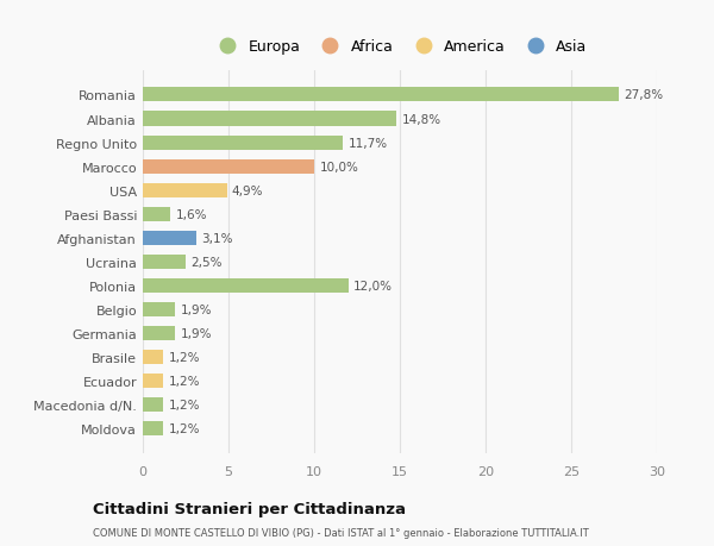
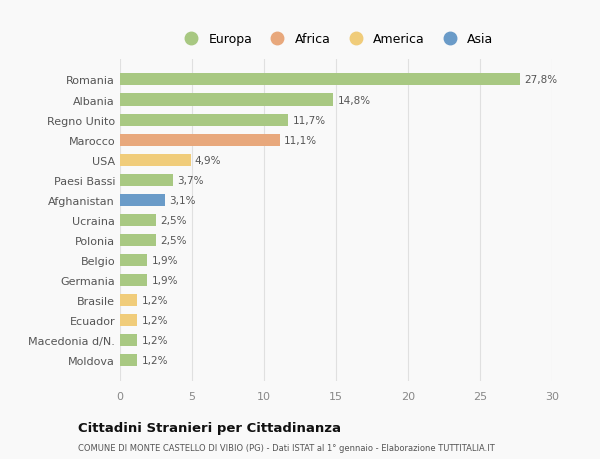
Marocco: 10,0% -> 11,1%
Paesi Bassi: 1,6% -> 3,7%
Polonia: 12,0% -> 2,5%
